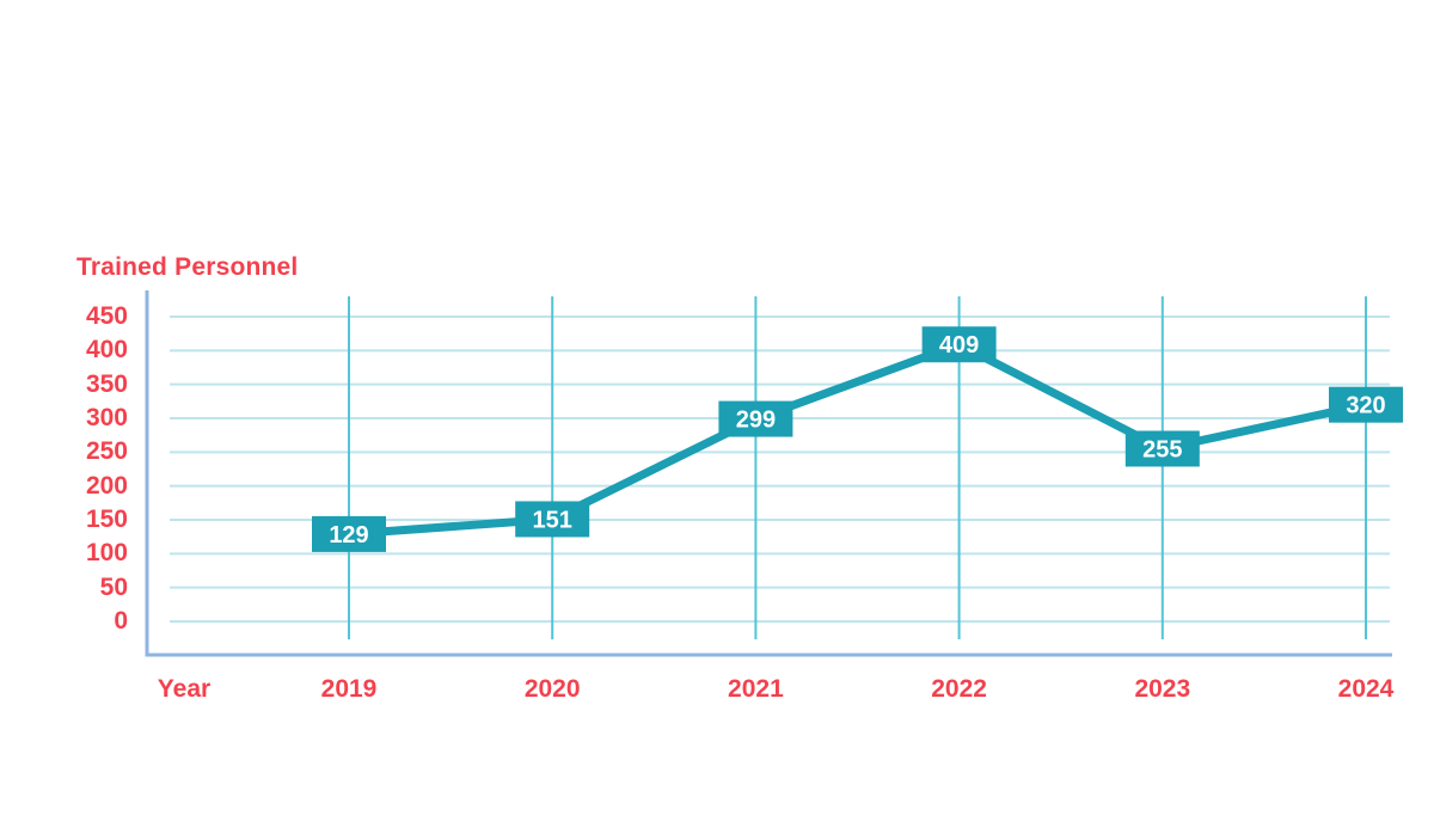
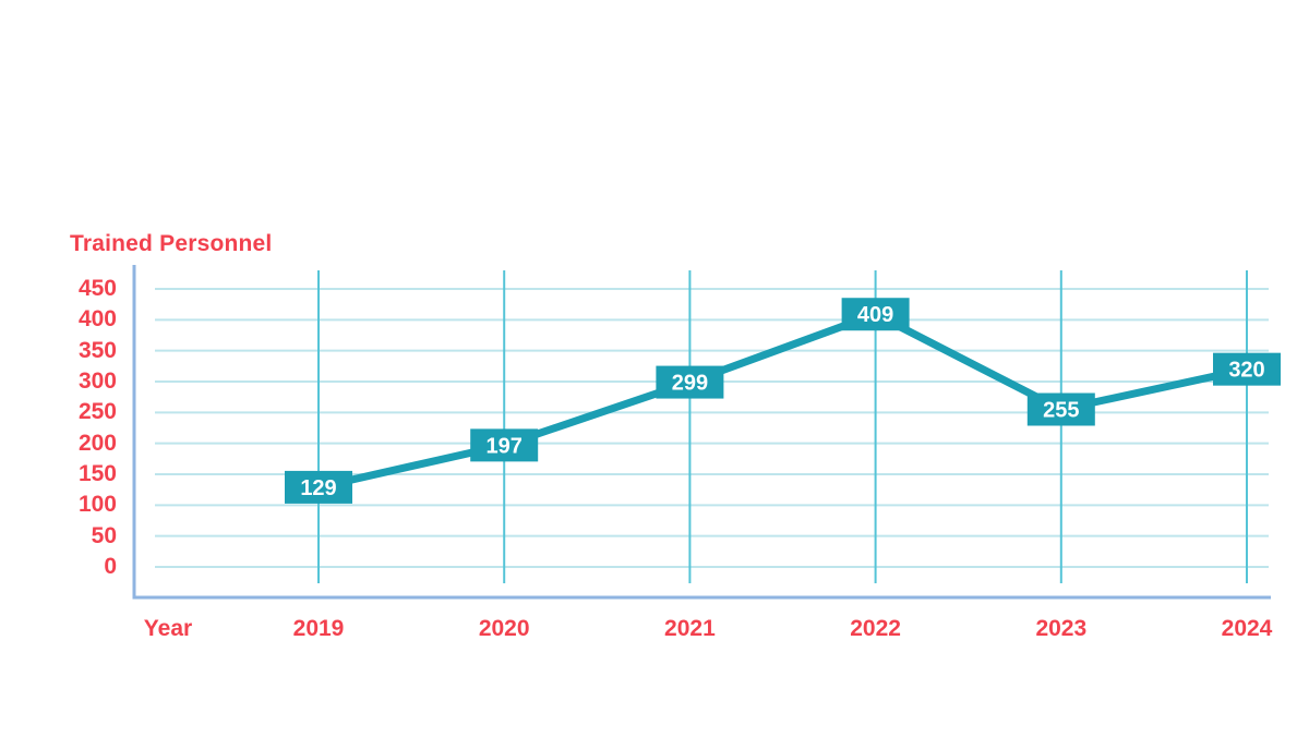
2020: 151 -> 197
